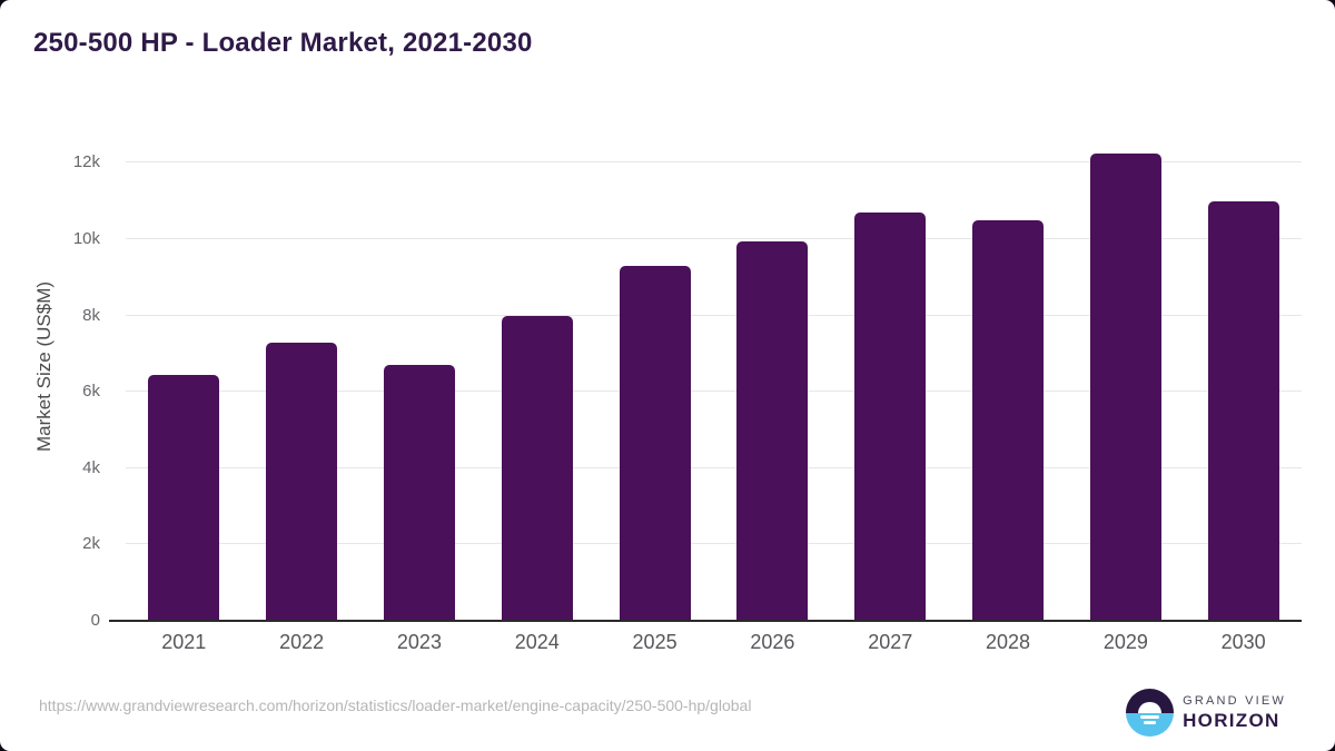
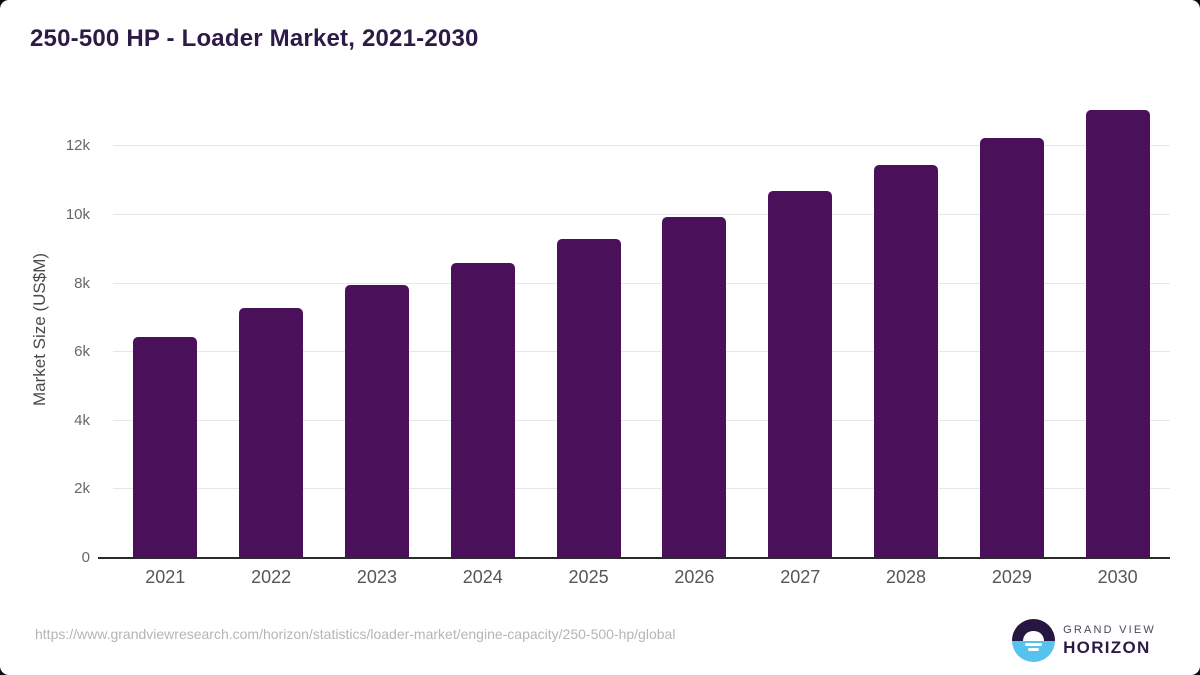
2023: 6.7k -> 8.0k
2024: 8.0k -> 8.6k
2028: 10.5k -> 11.4k
2030: 11.0k -> 13.0k
